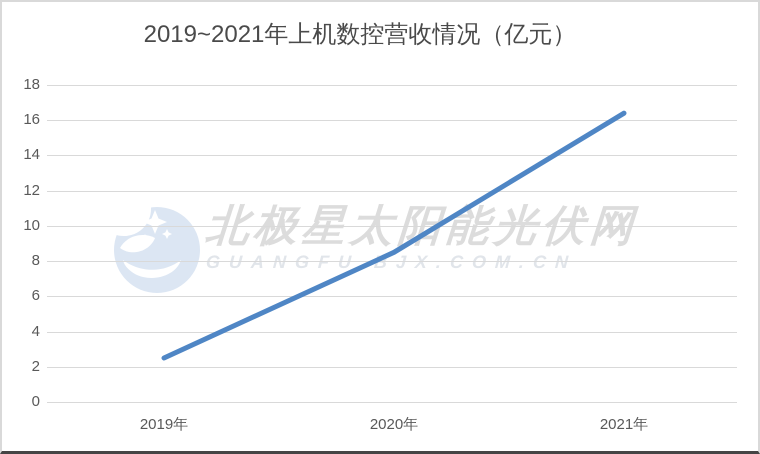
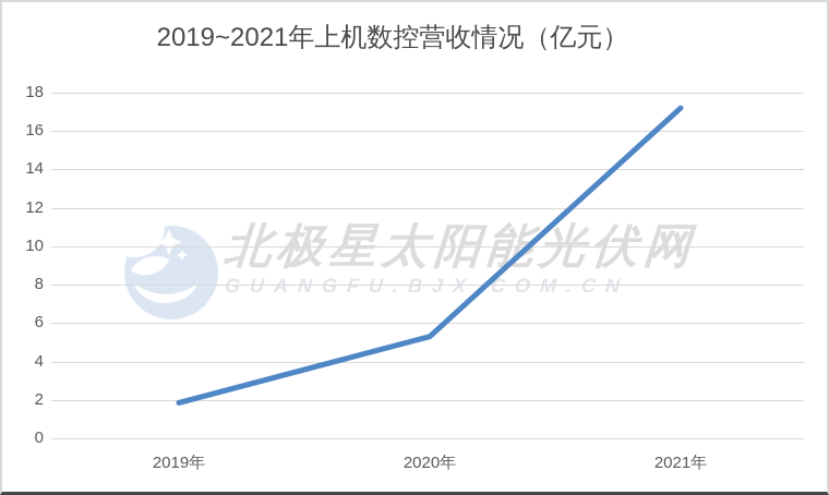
2019年: 2.5 -> 1.9
2020年: 8.5 -> 5.3
2021年: 16.4 -> 17.2
